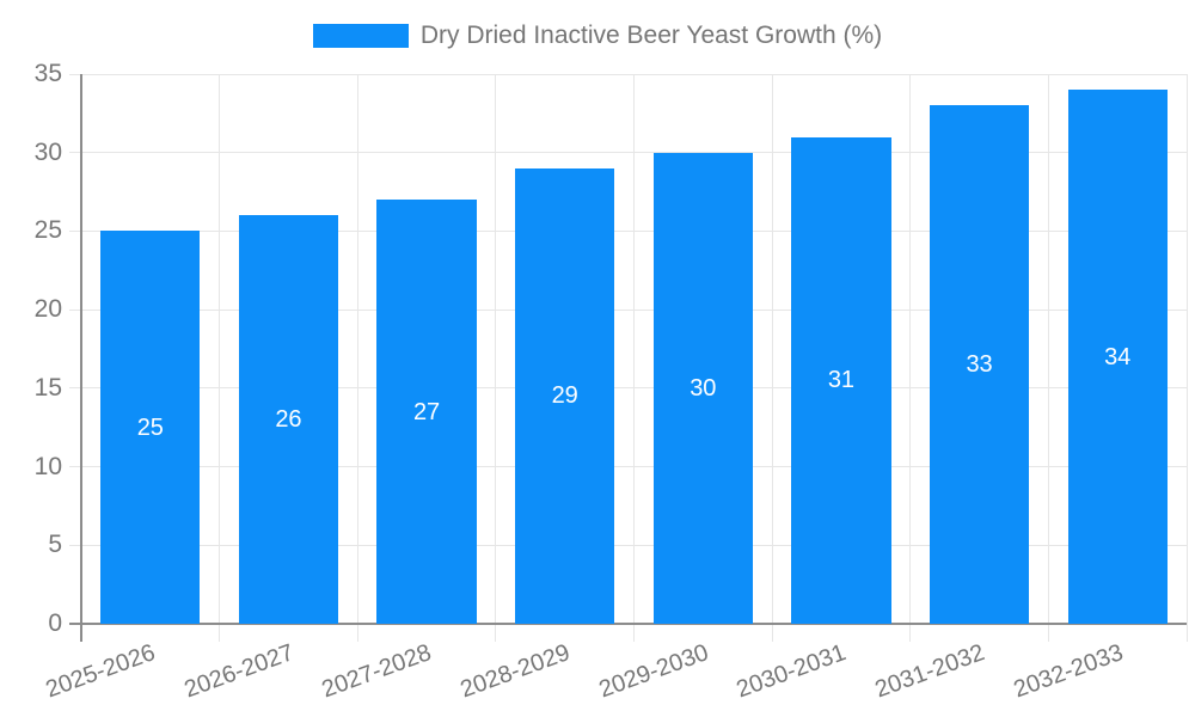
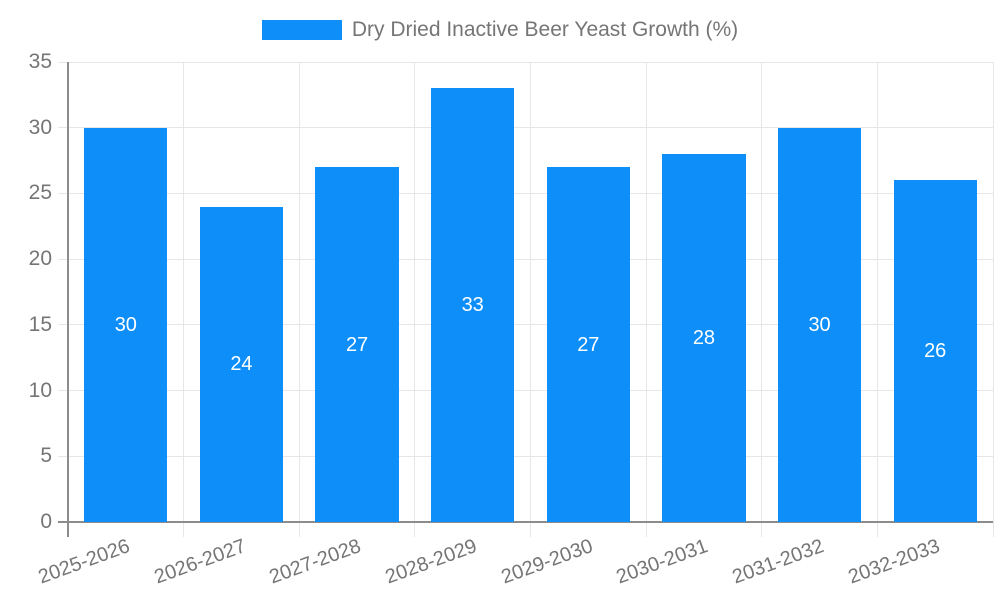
2025-2026: 25 -> 30
2026-2027: 26 -> 24
2028-2029: 29 -> 33
2029-2030: 30 -> 27
2030-2031: 31 -> 28
2031-2032: 33 -> 30
2032-2033: 34 -> 26
